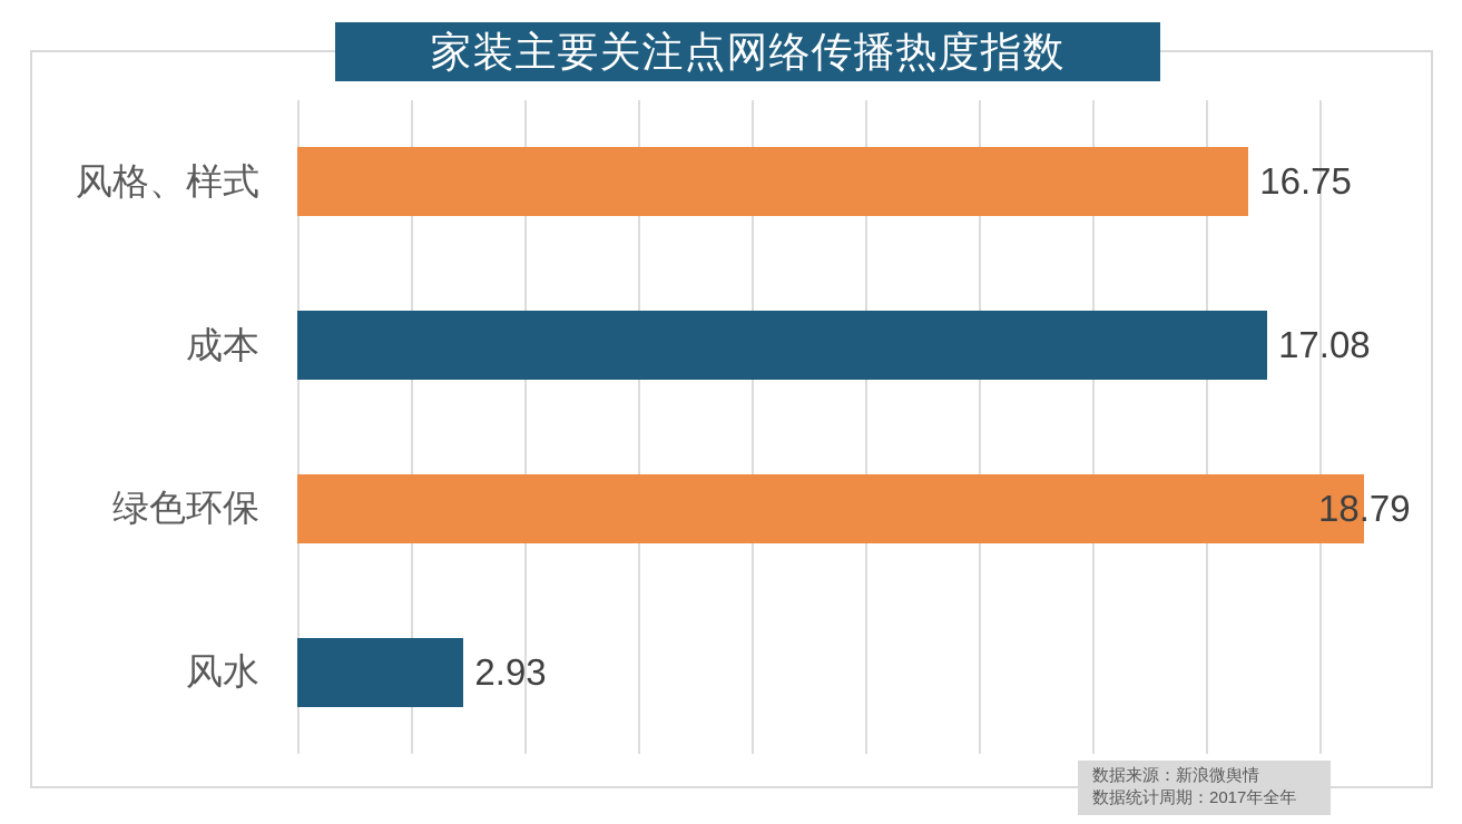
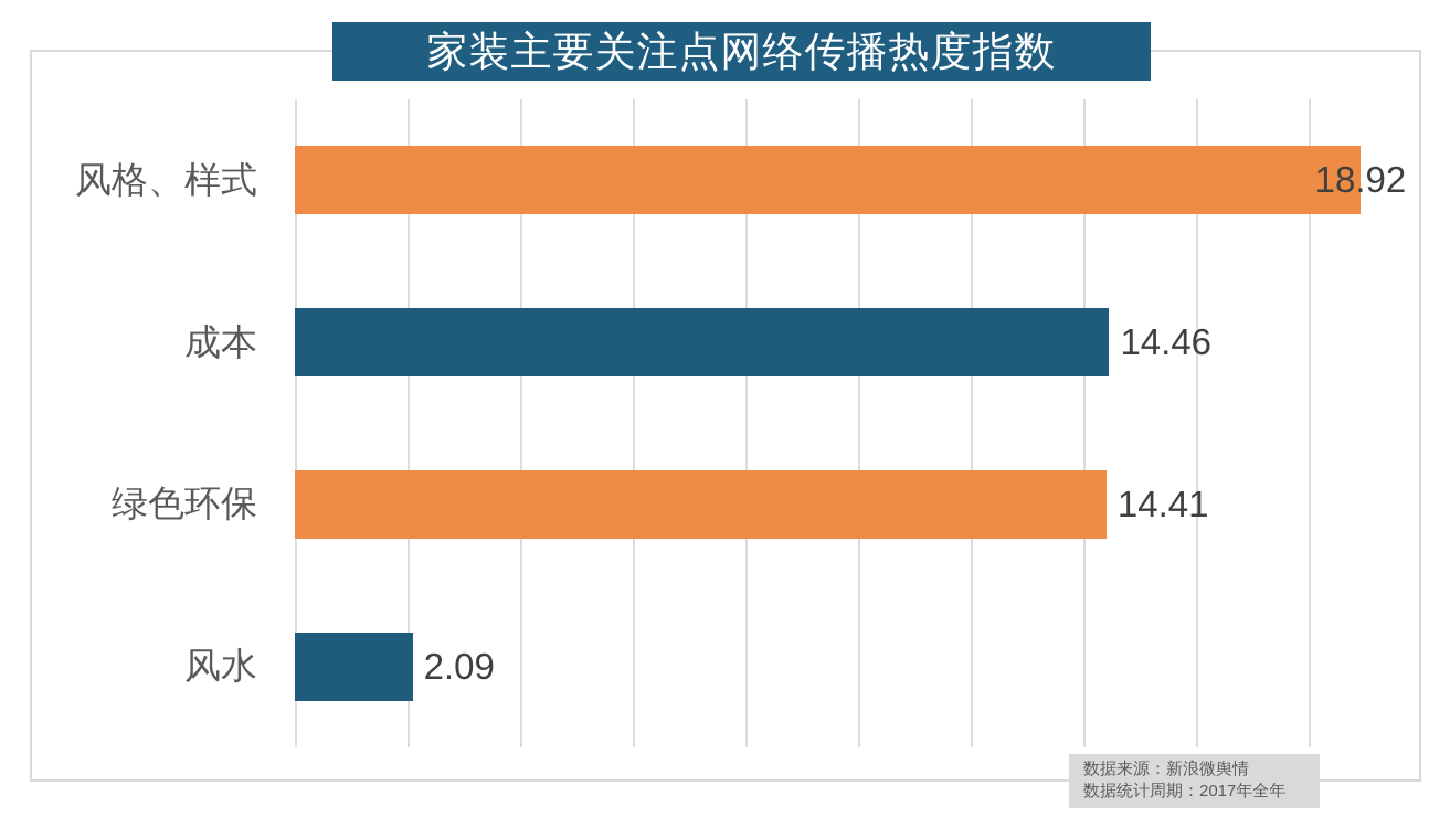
风格、样式: 16.75 -> 18.92
成本: 17.08 -> 14.46
绿色环保: 18.79 -> 14.41
风水: 2.93 -> 2.09
